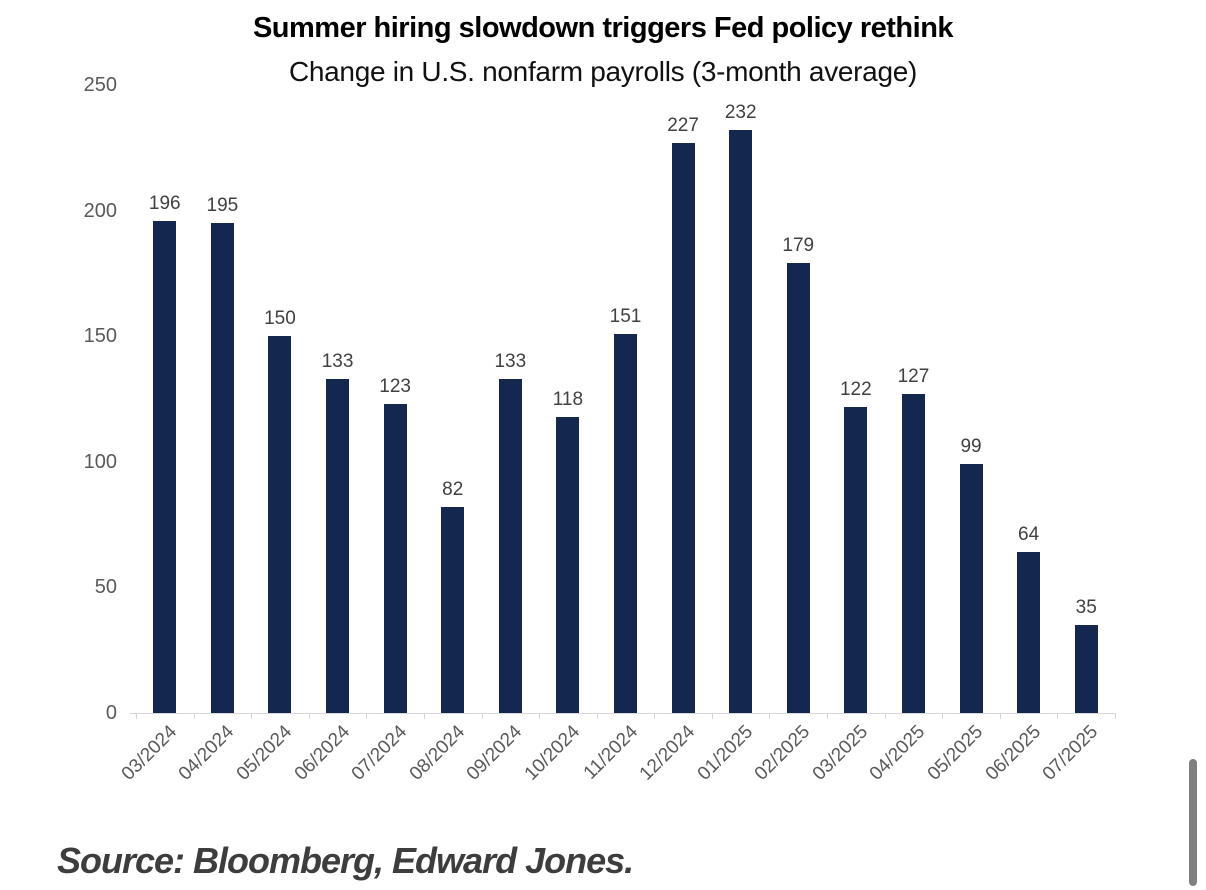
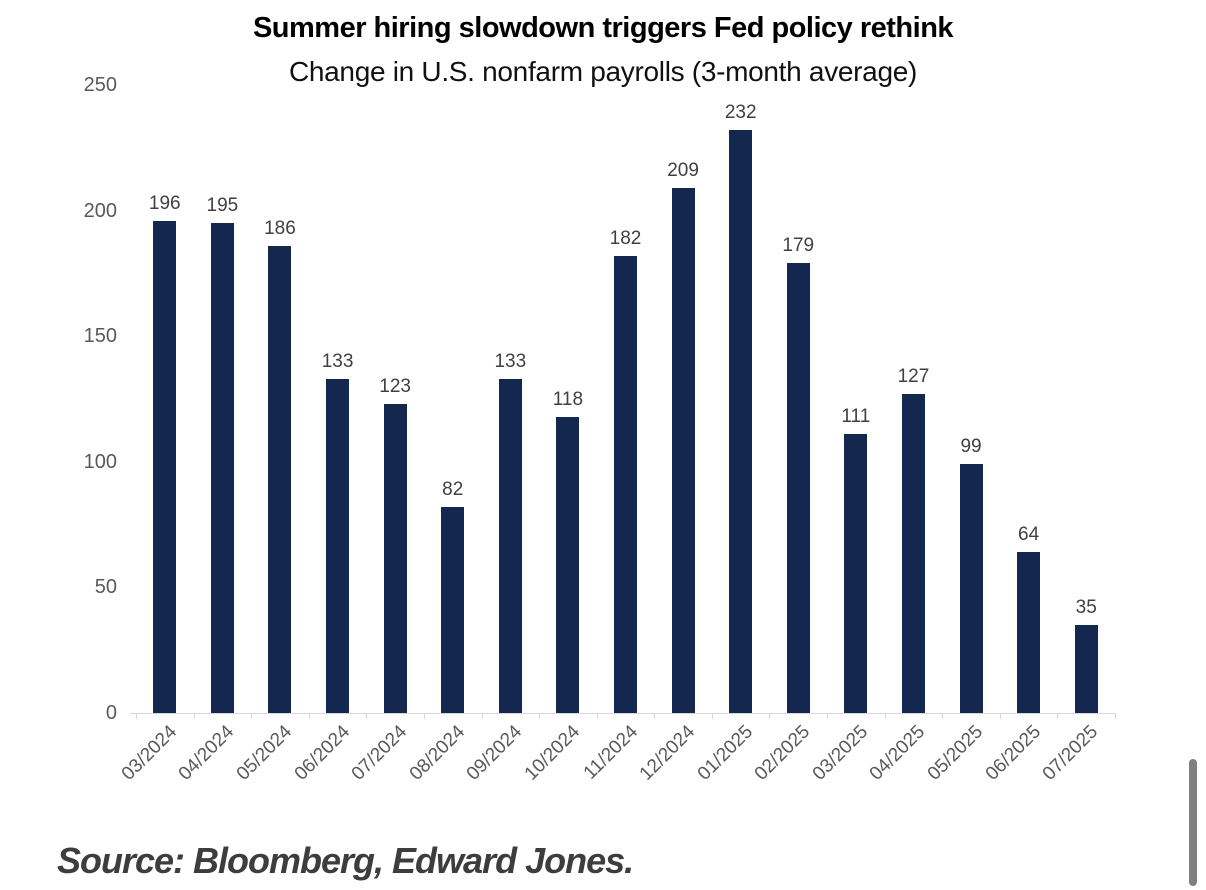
05/2024: 150 -> 186
11/2024: 151 -> 182
12/2024: 227 -> 209
03/2025: 122 -> 111
